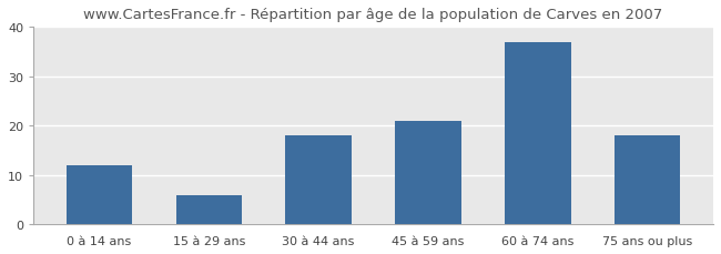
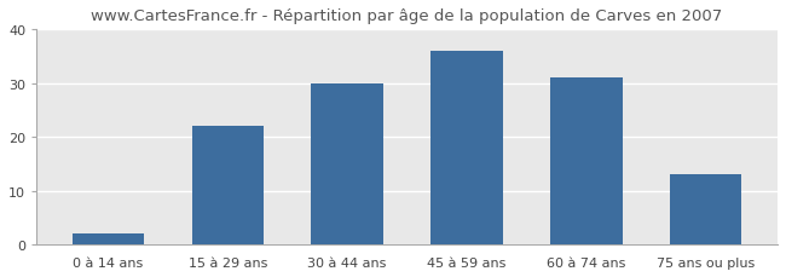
0 à 14 ans: 12 -> 2
15 à 29 ans: 6 -> 22
30 à 44 ans: 18 -> 30
45 à 59 ans: 21 -> 36
60 à 74 ans: 37 -> 31
75 ans ou plus: 18 -> 13
